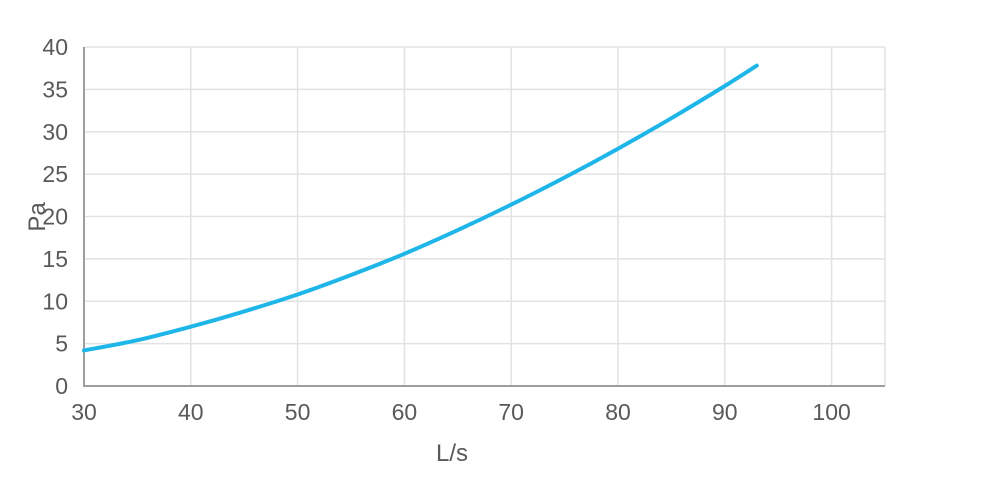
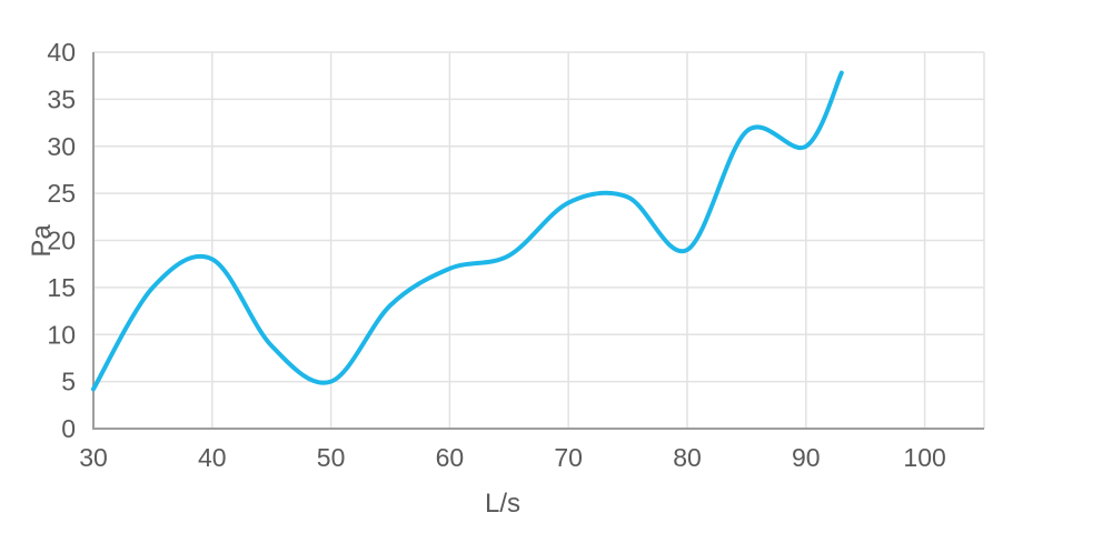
35: 5 -> 15
40: 7 -> 18
50: 11 -> 5
60: 16 -> 17
70: 21 -> 24
80: 28 -> 19
90: 35 -> 30
